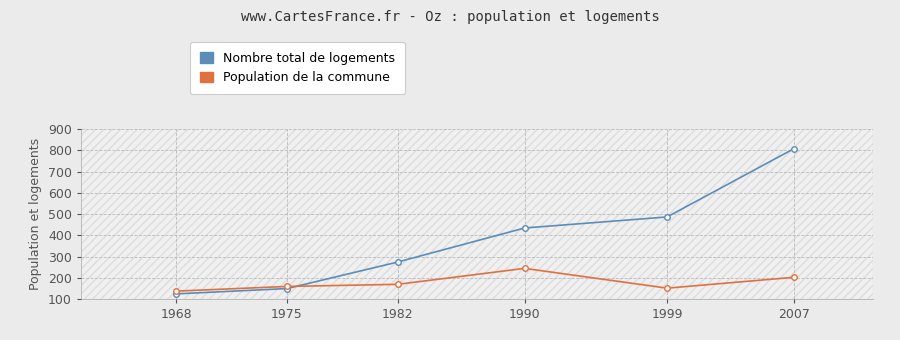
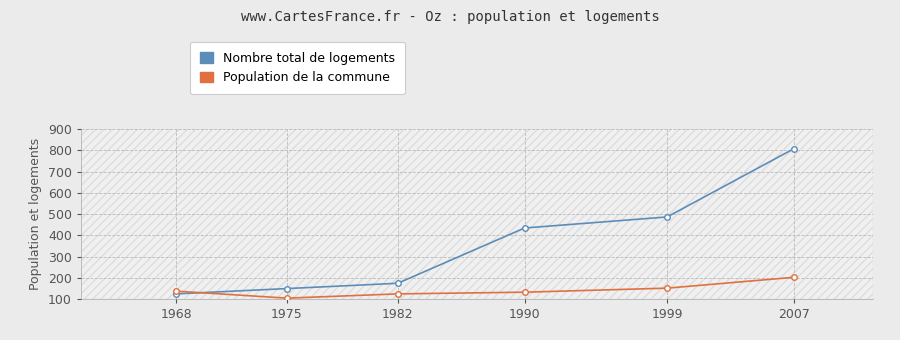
Population de la commune/1975: 160 -> 105
Nombre total de logements/1982: 275 -> 175
Population de la commune/1982: 170 -> 125
Population de la commune/1990: 245 -> 133
